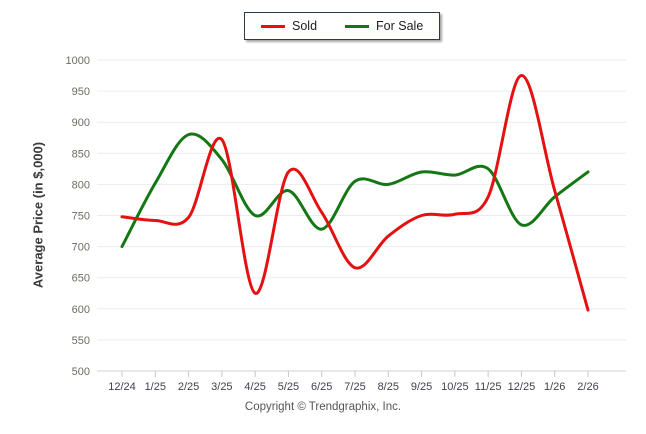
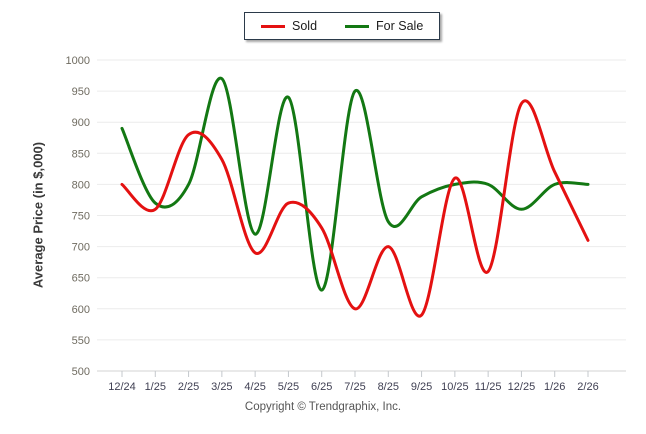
Sold/12/24: 750 -> 800
For Sale/12/24: 700 -> 890
Sold/1/25: 740 -> 760
For Sale/1/25: 800 -> 770
Sold/2/25: 750 -> 880
For Sale/2/25: 880 -> 800
Sold/3/25: 870 -> 840
For Sale/3/25: 840 -> 970
Sold/4/25: 620 -> 690
For Sale/4/25: 750 -> 720
Sold/5/25: 820 -> 770
For Sale/5/25: 790 -> 940
Sold/6/25: 760 -> 730
For Sale/6/25: 730 -> 630
Sold/7/25: 670 -> 600
For Sale/7/25: 800 -> 950
Sold/8/25: 720 -> 700
For Sale/8/25: 800 -> 740
Sold/9/25: 750 -> 590
For Sale/9/25: 820 -> 780
Sold/10/25: 750 -> 810
For Sale/10/25: 820 -> 800
Sold/11/25: 780 -> 660
For Sale/11/25: 820 -> 800
Sold/12/25: 980 -> 930
For Sale/12/25: 740 -> 760
Sold/1/26: 790 -> 820
For Sale/1/26: 780 -> 800
Sold/2/26: 600 -> 710
For Sale/2/26: 820 -> 800
